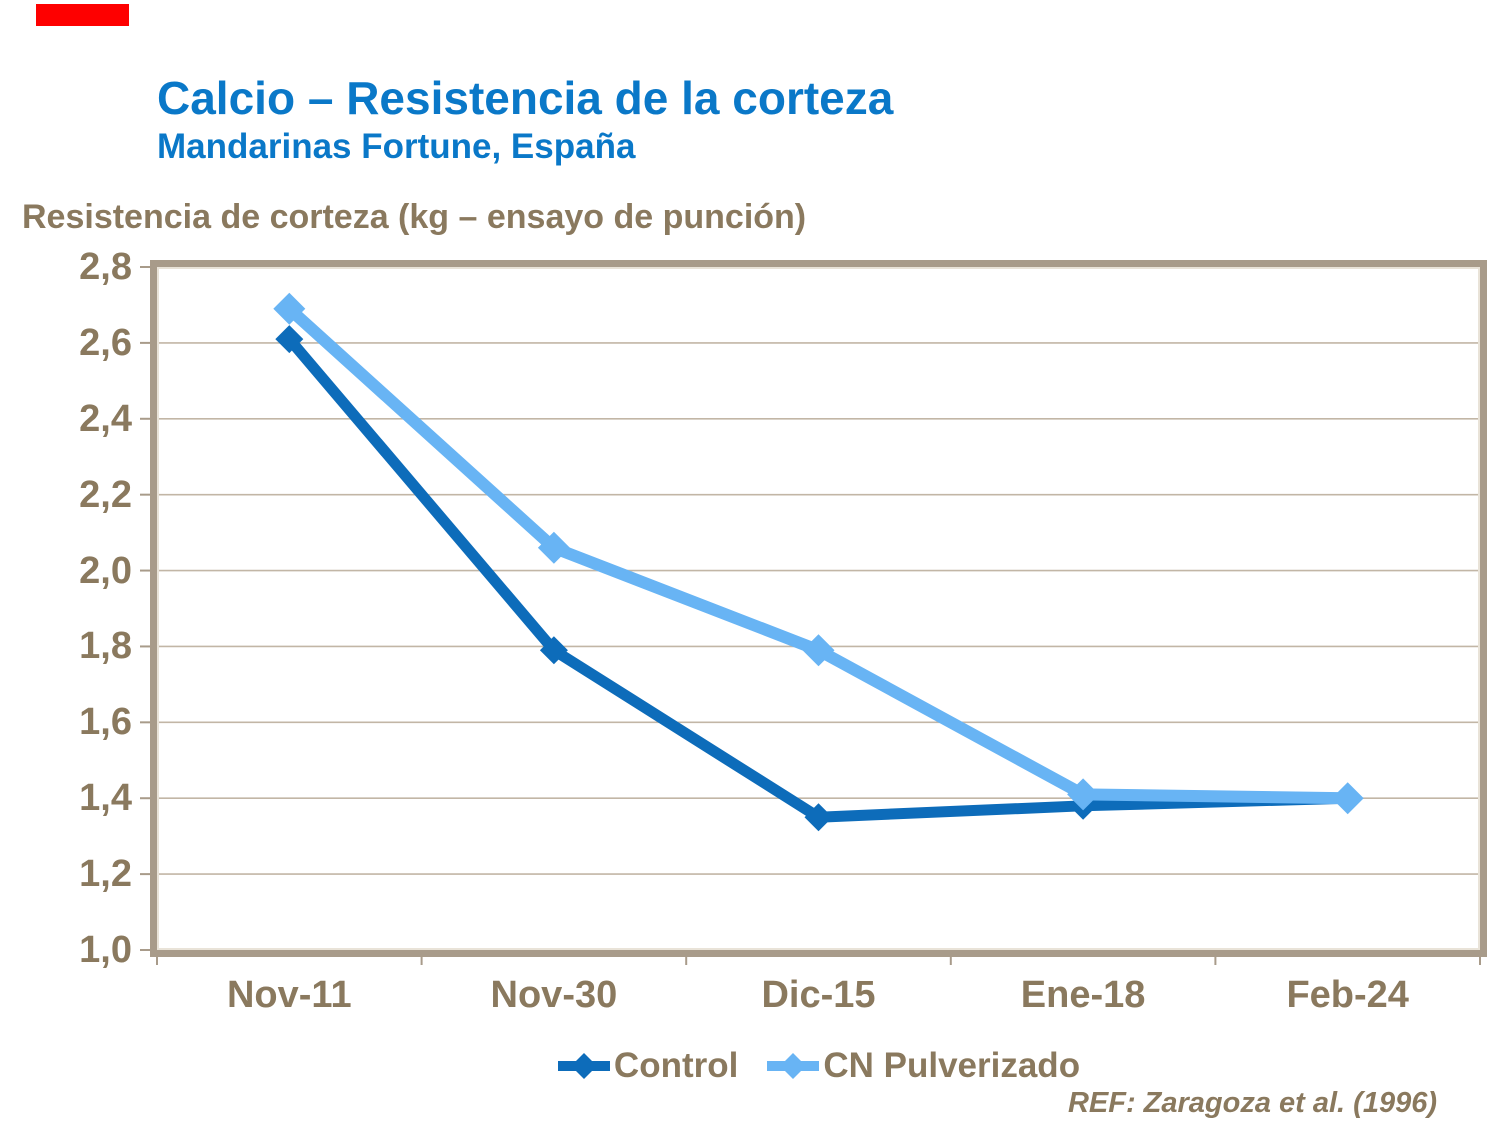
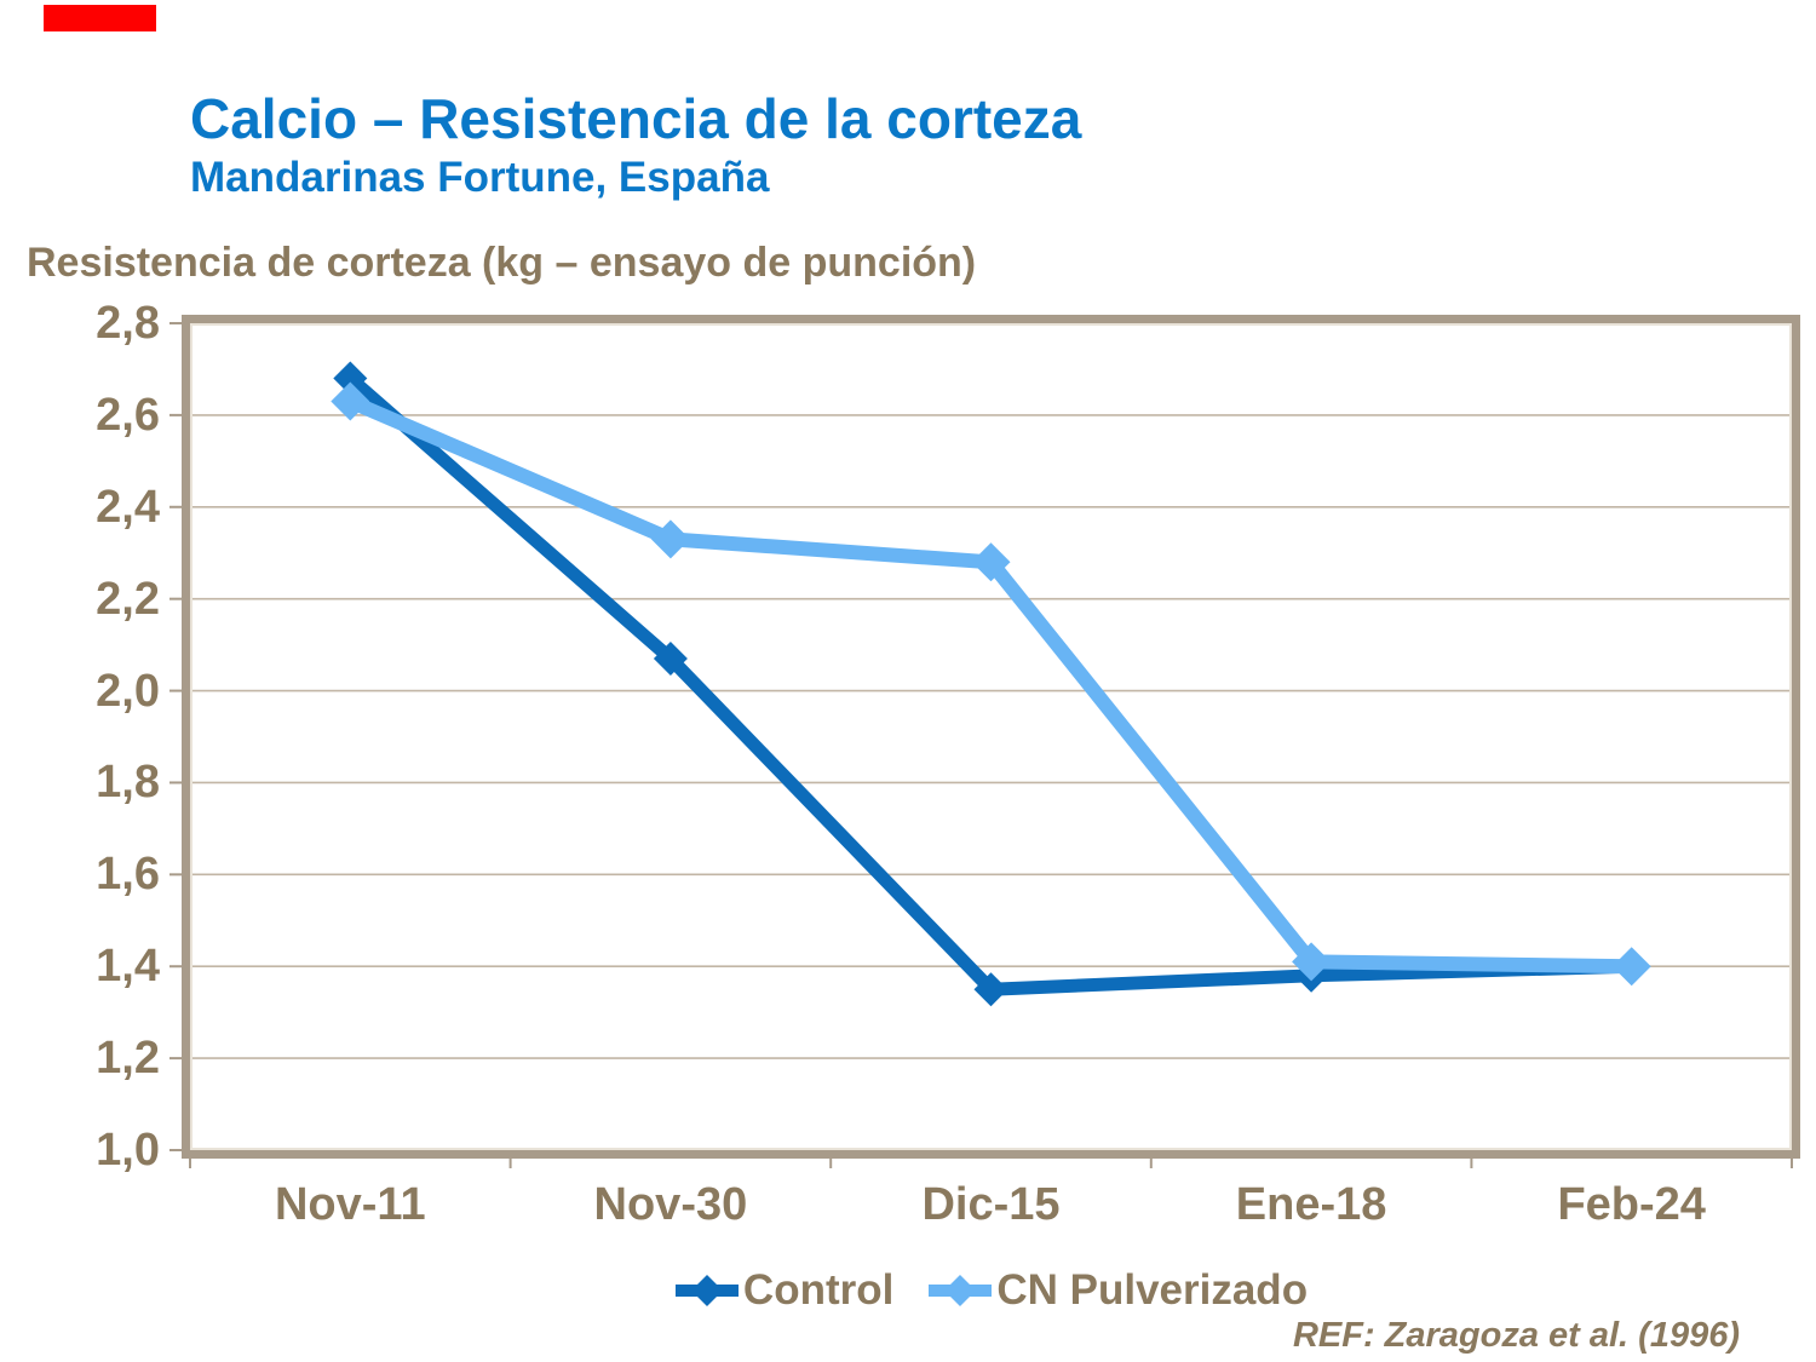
Control/Nov-11: 2,61 -> 2,68
CN Pulverizado/Nov-11: 2,69 -> 2,63
Control/Nov-30: 1,79 -> 2,07
CN Pulverizado/Nov-30: 2,06 -> 2,33
CN Pulverizado/Dic-15: 1,79 -> 2,28
